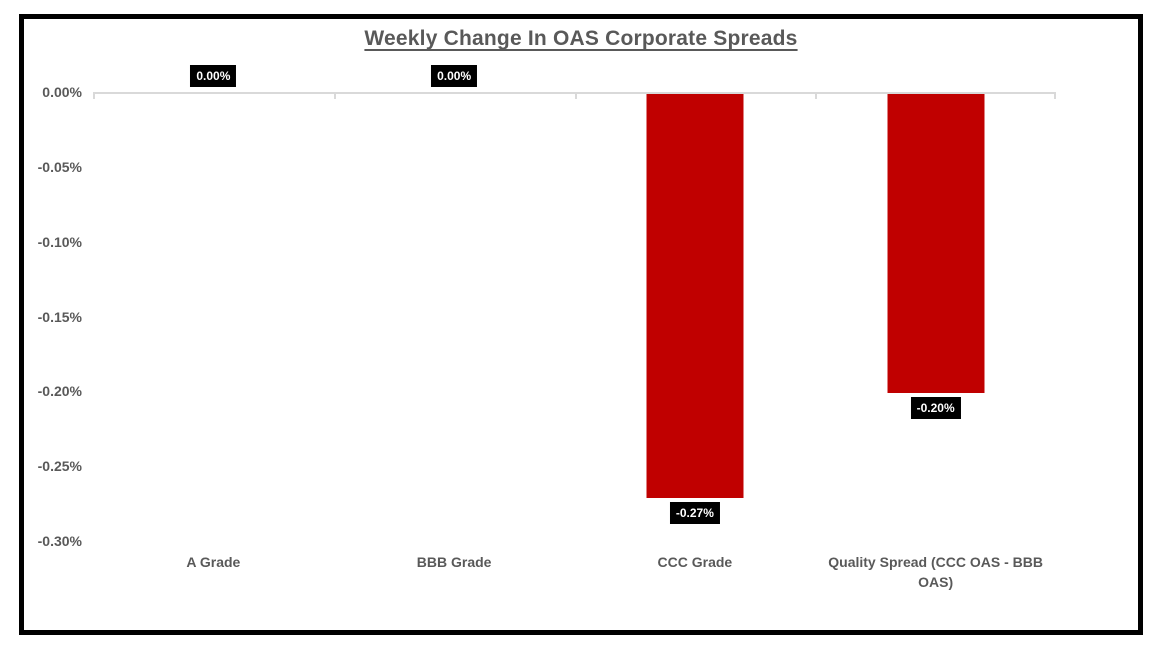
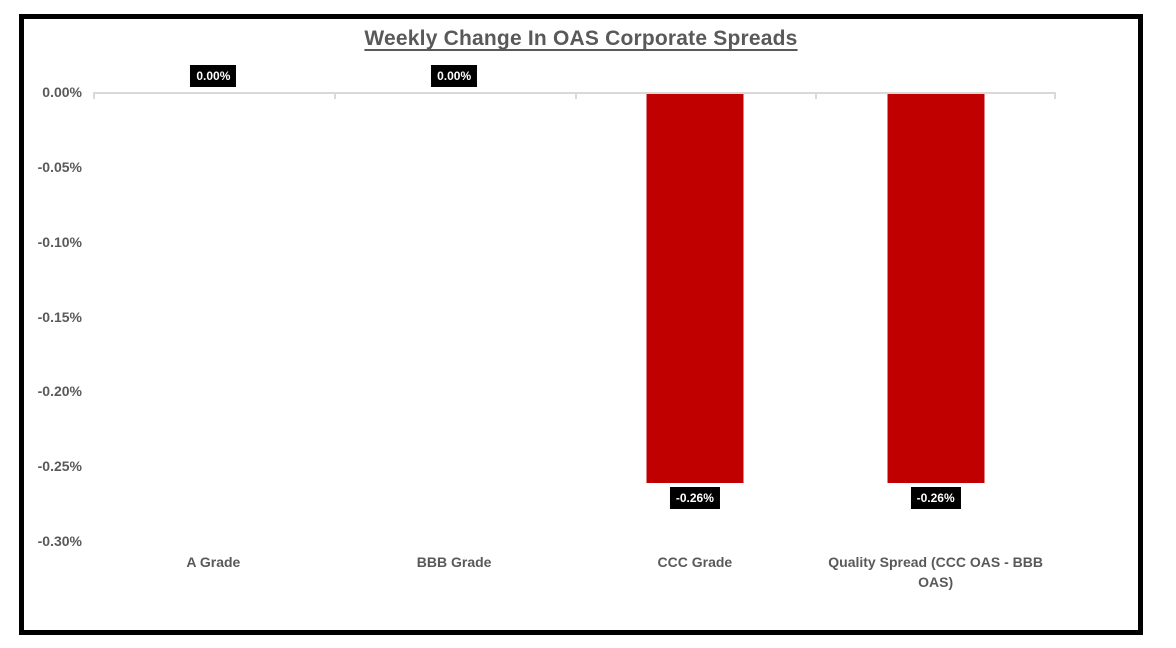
CCC Grade: -0.27% -> -0.26%
Quality Spread (CCC OAS - BBB OAS): -0.20% -> -0.26%
